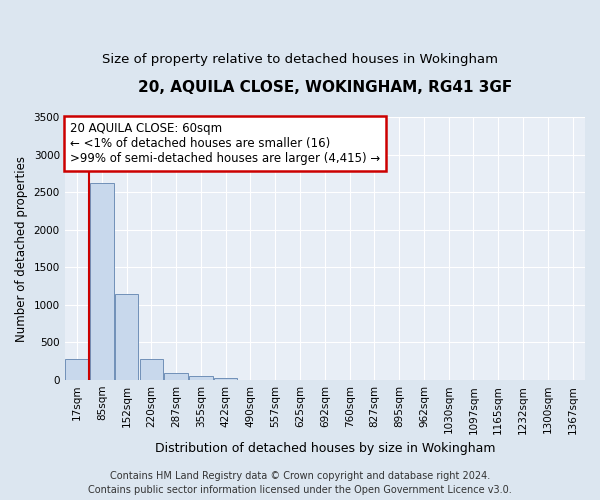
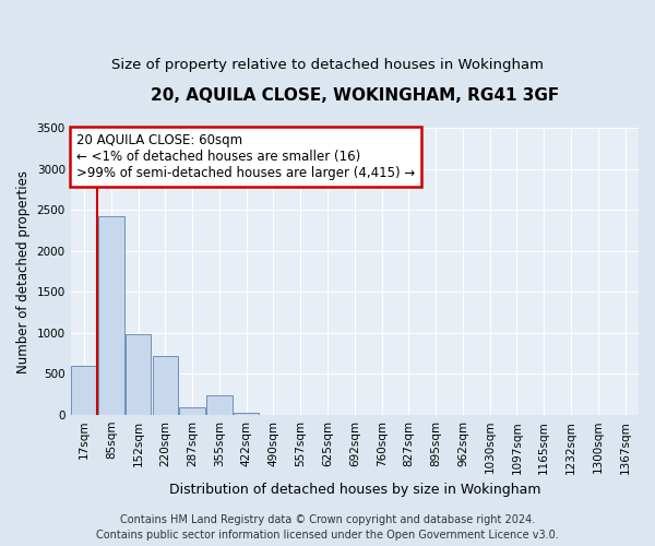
17sqm: 280 -> 600
85sqm: 2620 -> 2420
152sqm: 1150 -> 980
220sqm: 280 -> 720
355sqm: 50 -> 240
